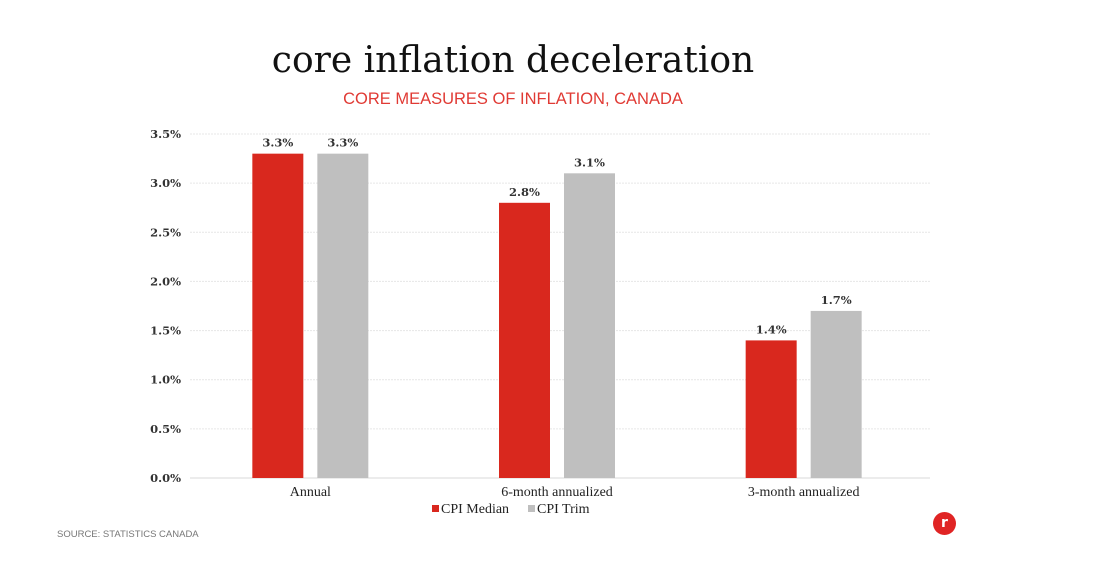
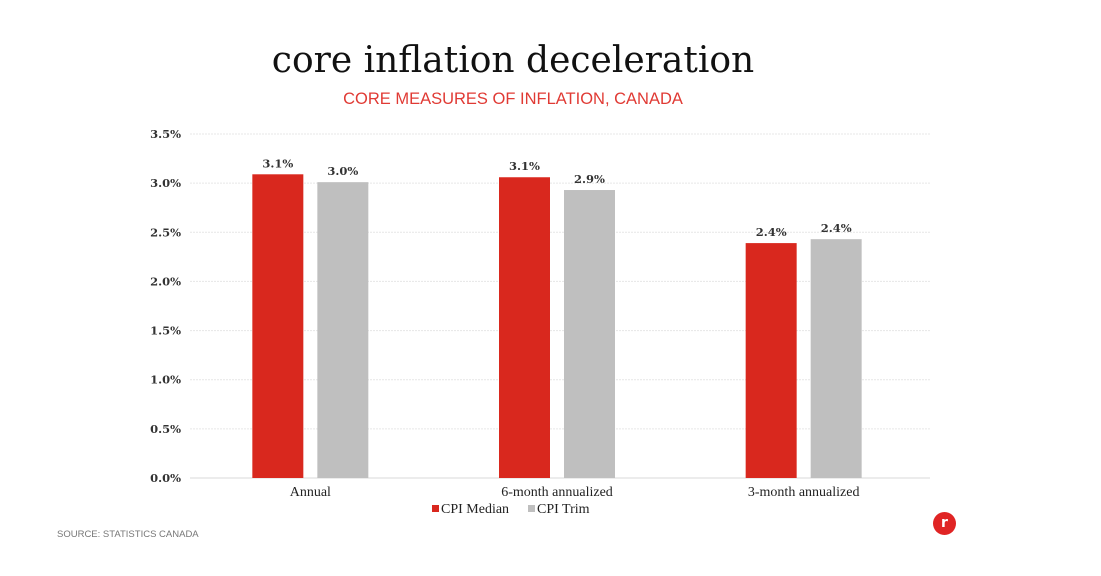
CPI Median/Annual: 3.3% -> 3.1%
CPI Trim/Annual: 3.3% -> 3.0%
CPI Median/6-month annualized: 2.8% -> 3.1%
CPI Trim/6-month annualized: 3.1% -> 2.9%
CPI Median/3-month annualized: 1.4% -> 2.4%
CPI Trim/3-month annualized: 1.7% -> 2.4%
